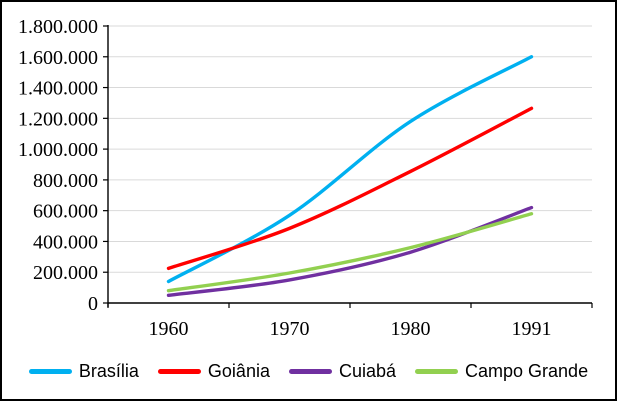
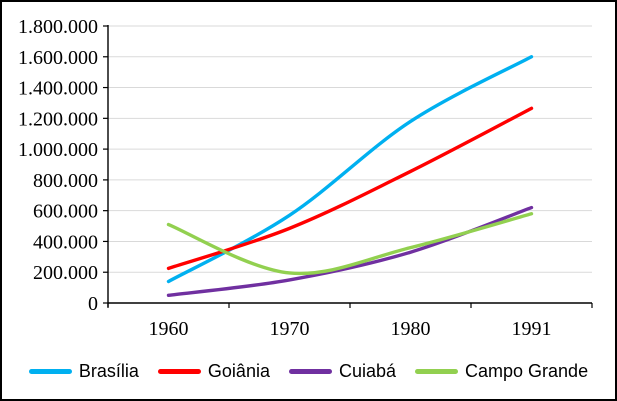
Campo Grande/1960: 80000 -> 510000
